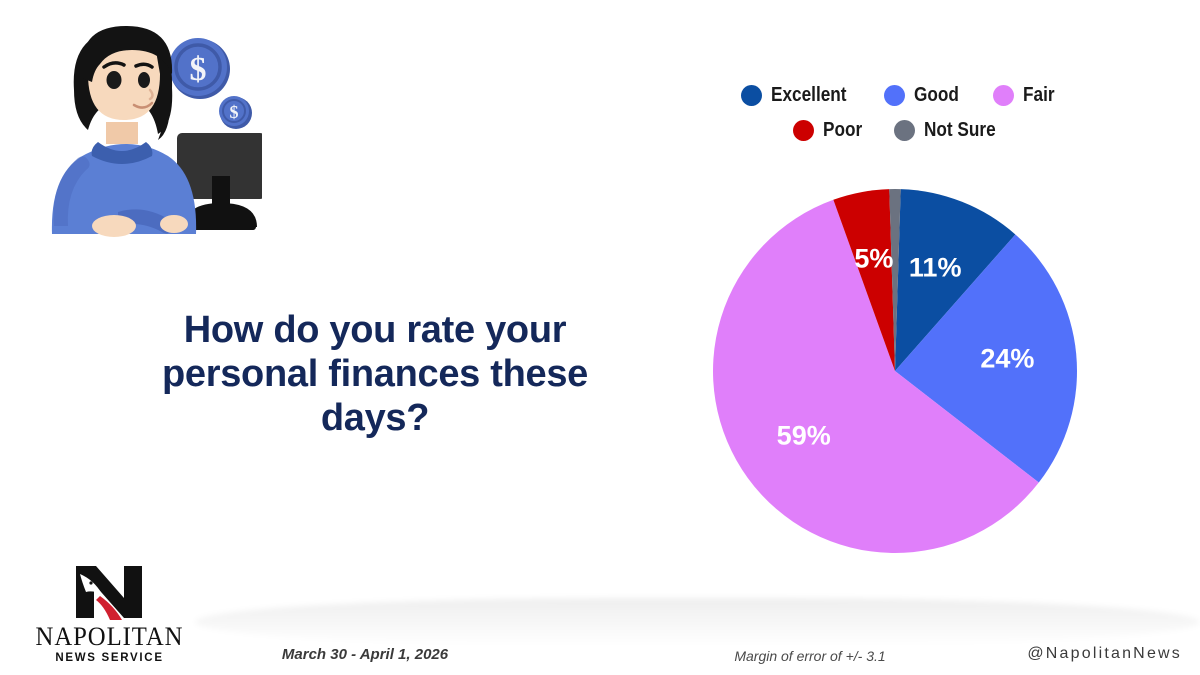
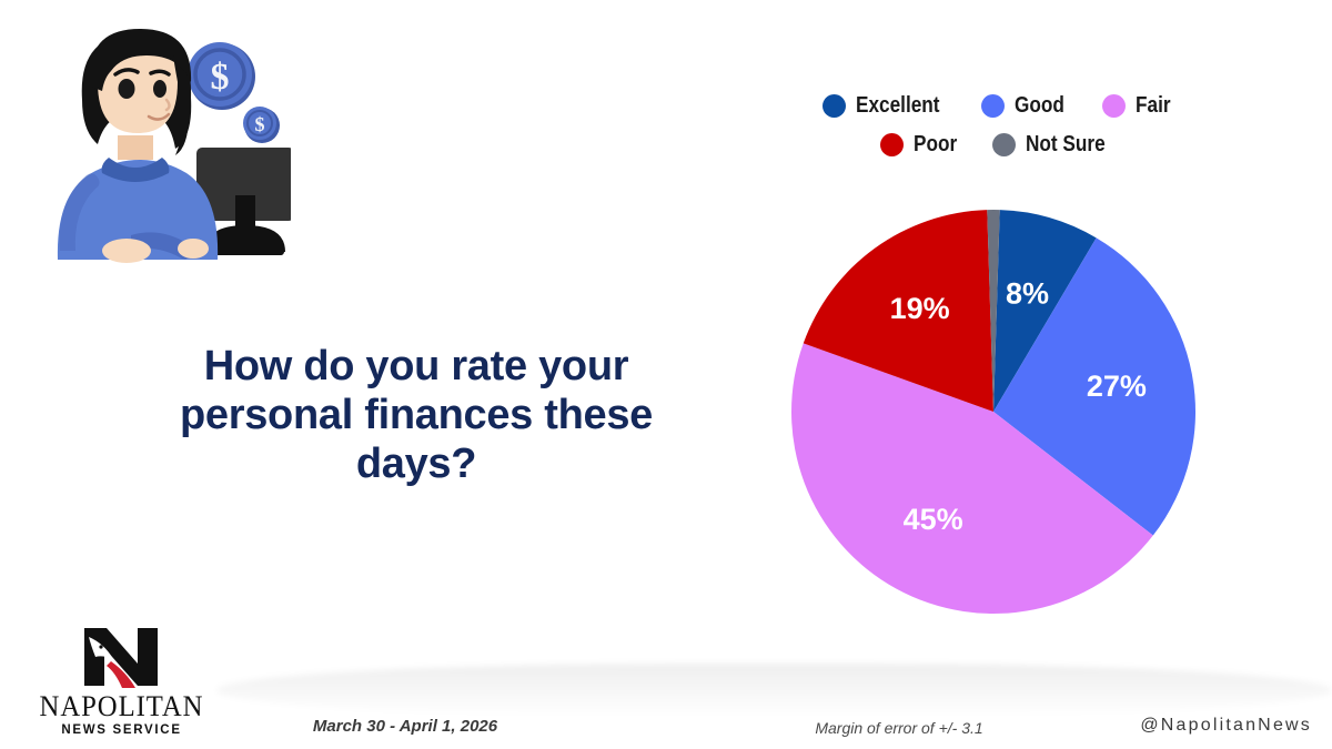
Excellent: 11% -> 8%
Good: 24% -> 27%
Fair: 59% -> 45%
Poor: 5% -> 19%
